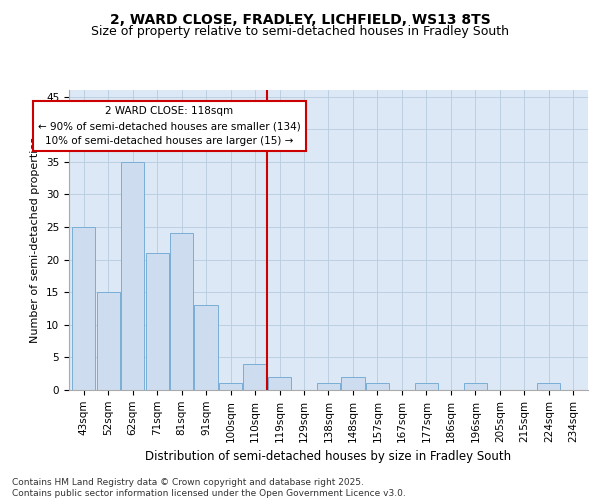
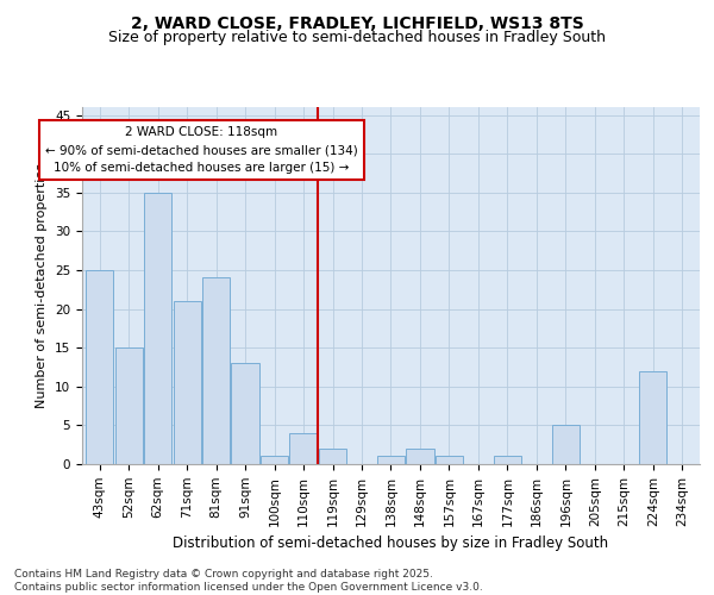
196sqm: 1 -> 5
224sqm: 1 -> 12
